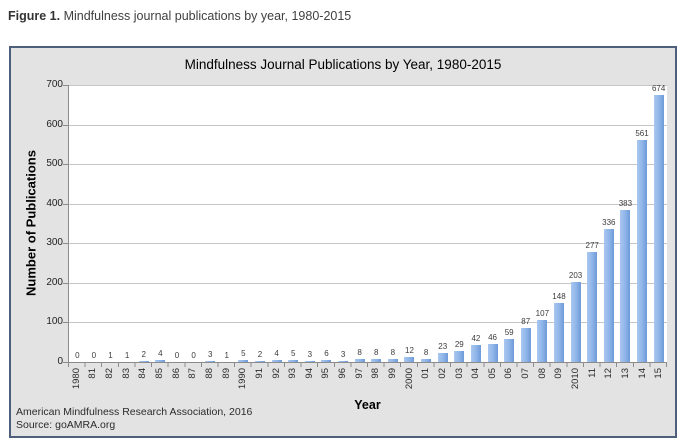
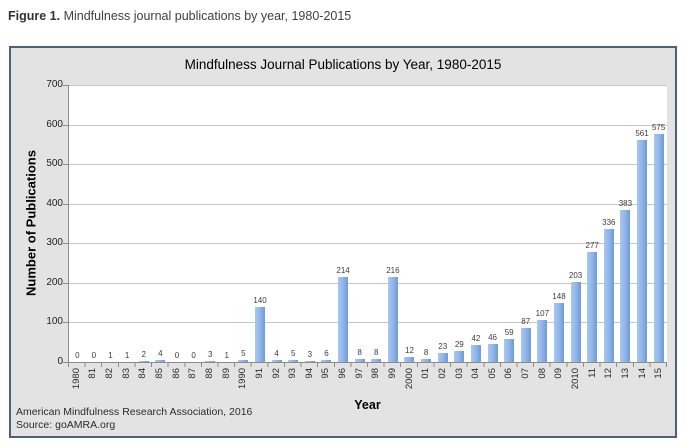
91: 2 -> 140
96: 3 -> 214
99: 8 -> 216
15: 674 -> 575
